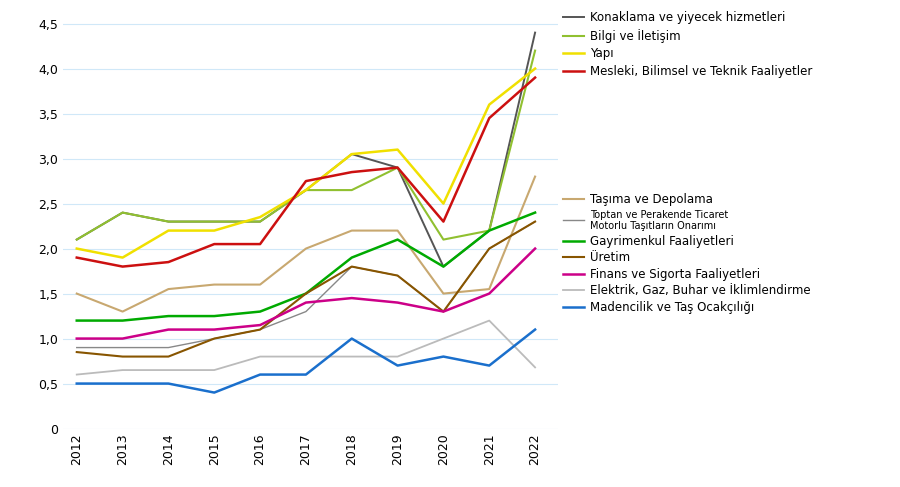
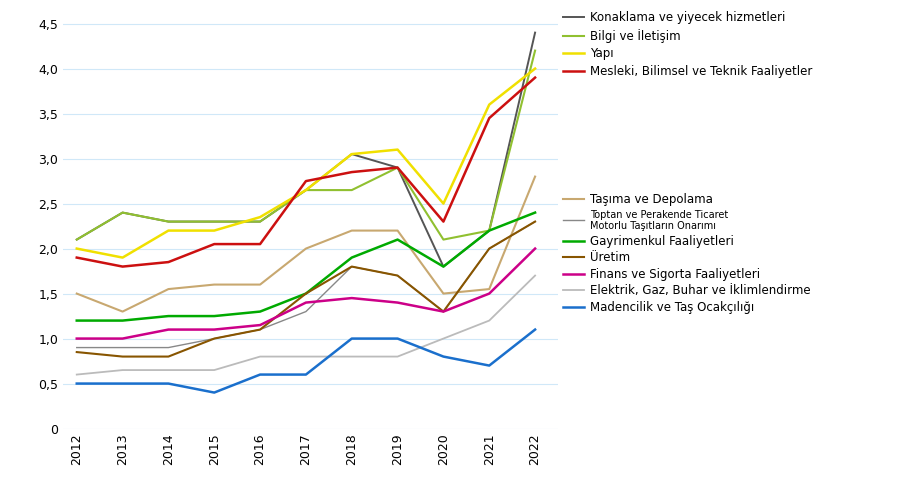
Madencilik ve Taş Ocakçılığı/2019: 0,7 -> 1,0
Elektrik, Gaz, Buhar ve İklimlendirme/2022: 0,68 -> 1,70
